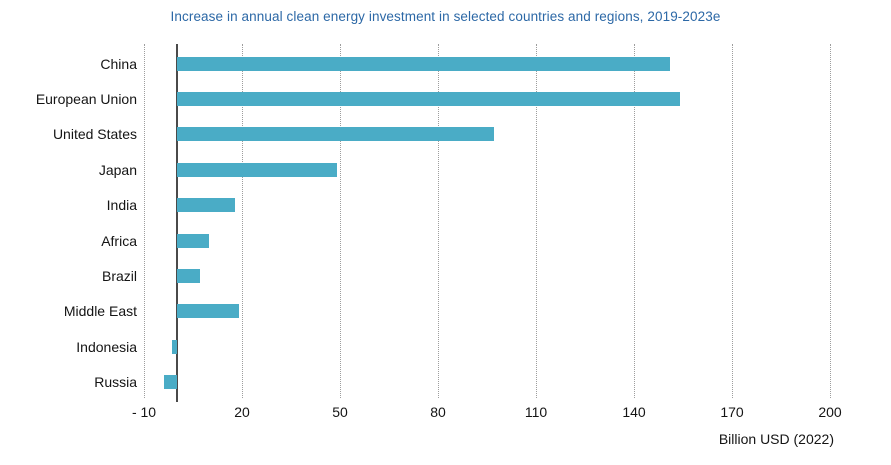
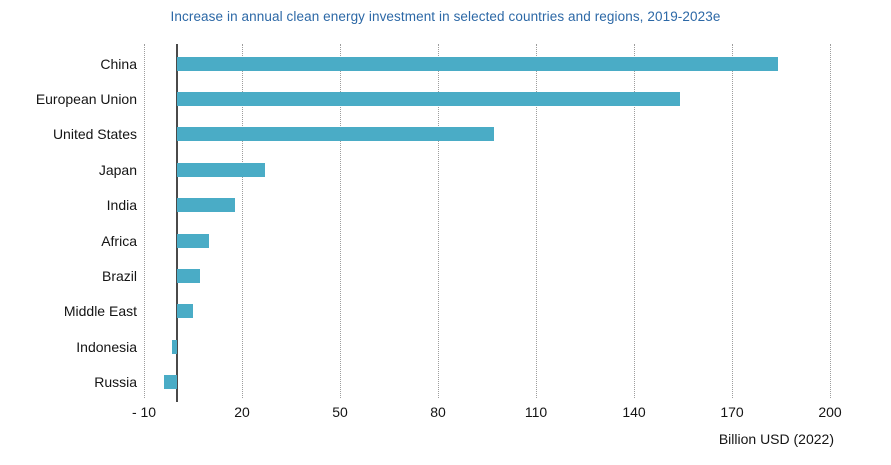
China: 151 -> 184
Japan: 49 -> 27
Middle East: 19 -> 5
